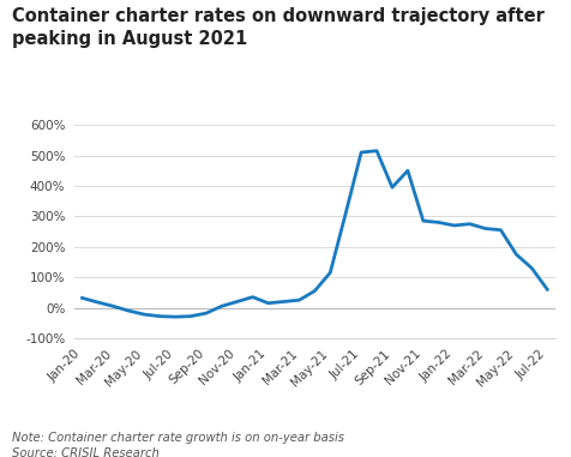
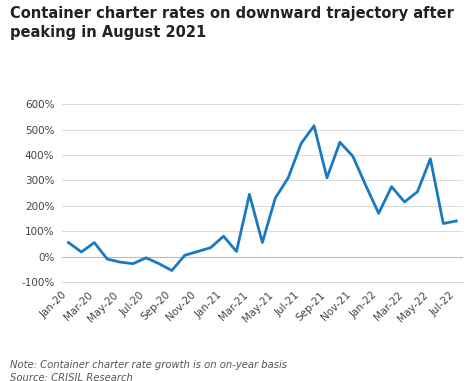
Jan-20: 32% -> 55%
Mar-20: 5% -> 55%
Jul-20: -30% -> -5%
Sep-20: -18% -> -55%
Jan-21: 15% -> 80%
Mar-21: 25% -> 245%
May-21: 115% -> 230%
Jul-21: 510% -> 445%
Sep-21: 395% -> 310%
Nov-21: 285% -> 395%
Jan-22: 270% -> 170%
Mar-22: 260% -> 215%
May-22: 175% -> 385%
Jul-22: 60% -> 140%
